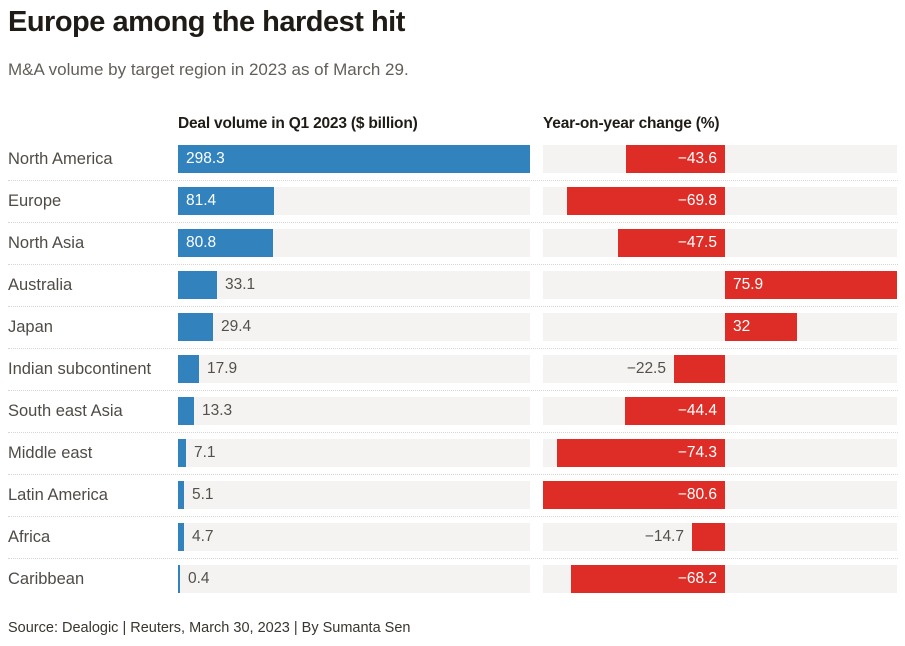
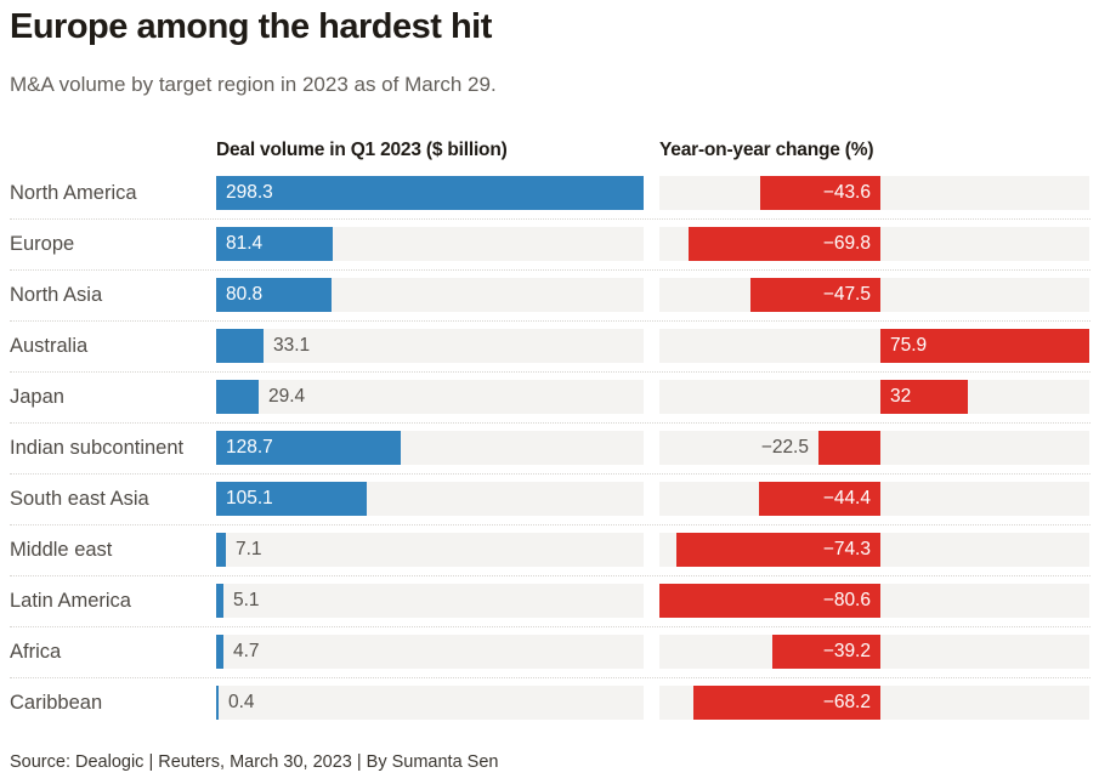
Deal volume in Q1 2023 ($ billion)/Indian subcontinent: 17.9 -> 128.7
Deal volume in Q1 2023 ($ billion)/South east Asia: 13.3 -> 105.1
Year-on-year change (%)/Africa: −14.7 -> −39.2
